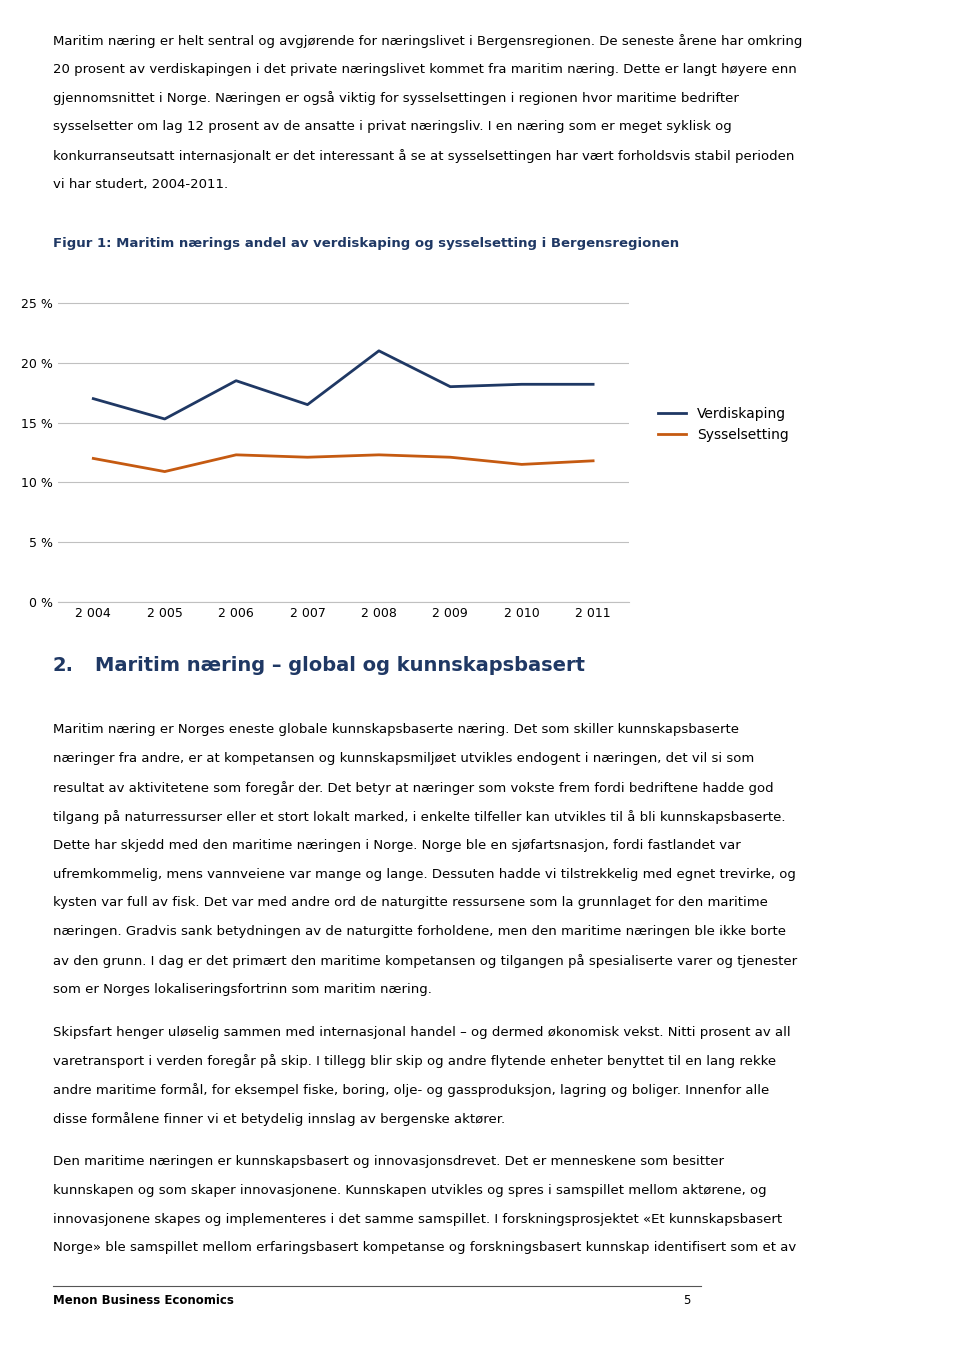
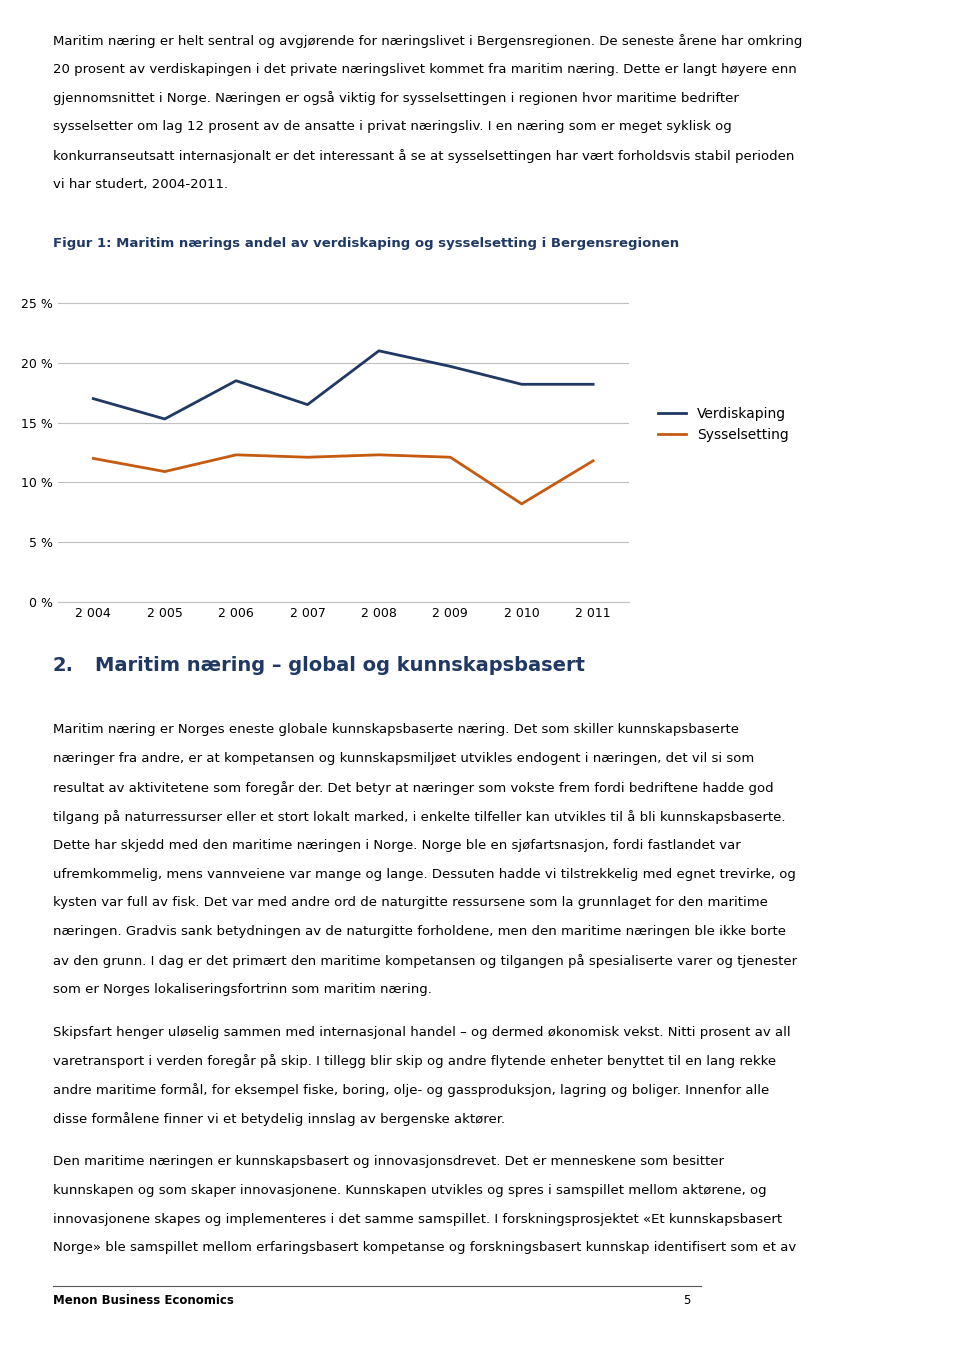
Verdiskaping/2 009: 18.0 % -> 19.7 %
Sysselsetting/2 010: 11.5 % -> 8.2 %
